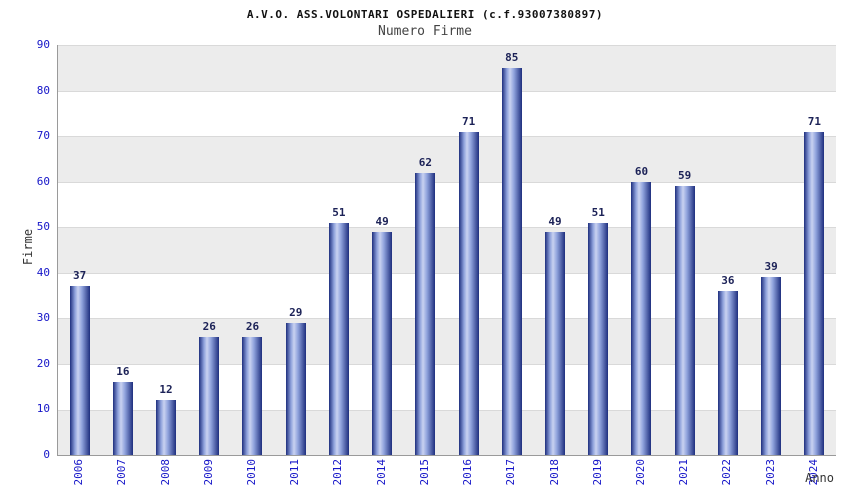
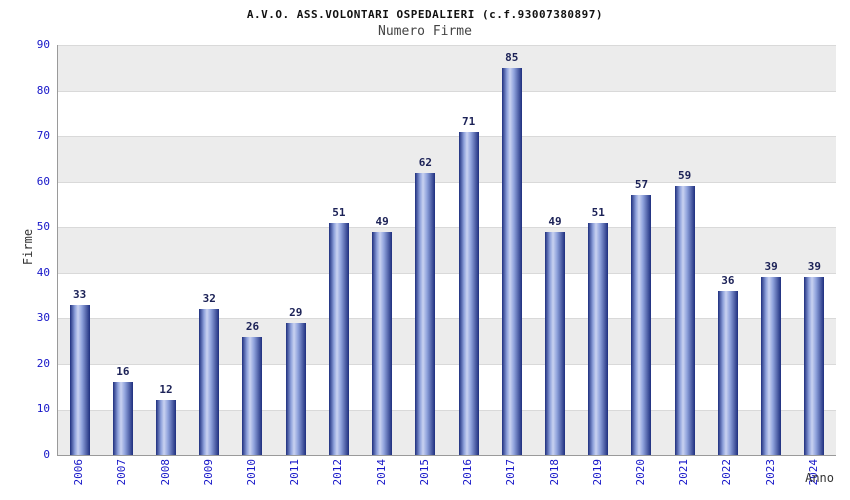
2006: 37 -> 33
2009: 26 -> 32
2020: 60 -> 57
2024: 71 -> 39
